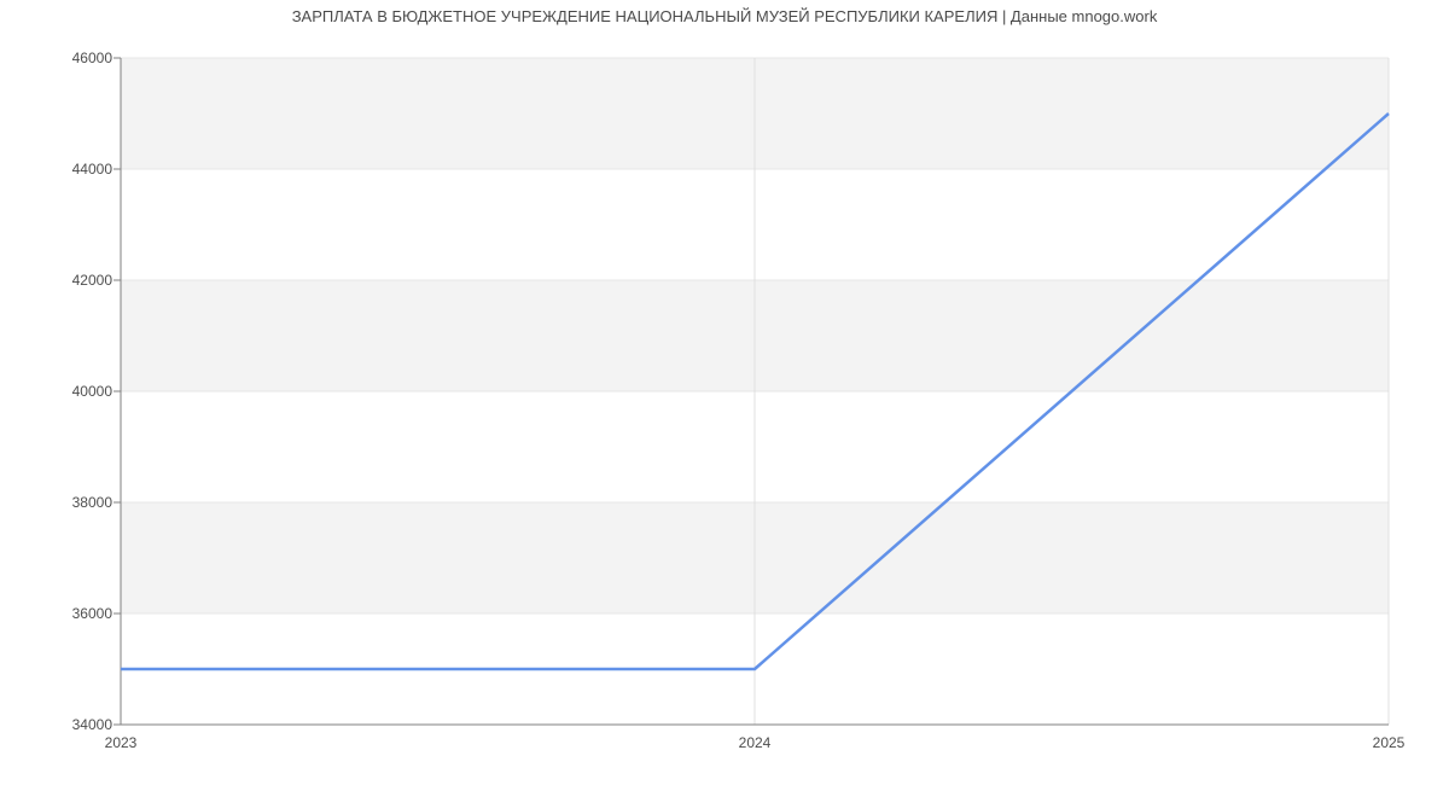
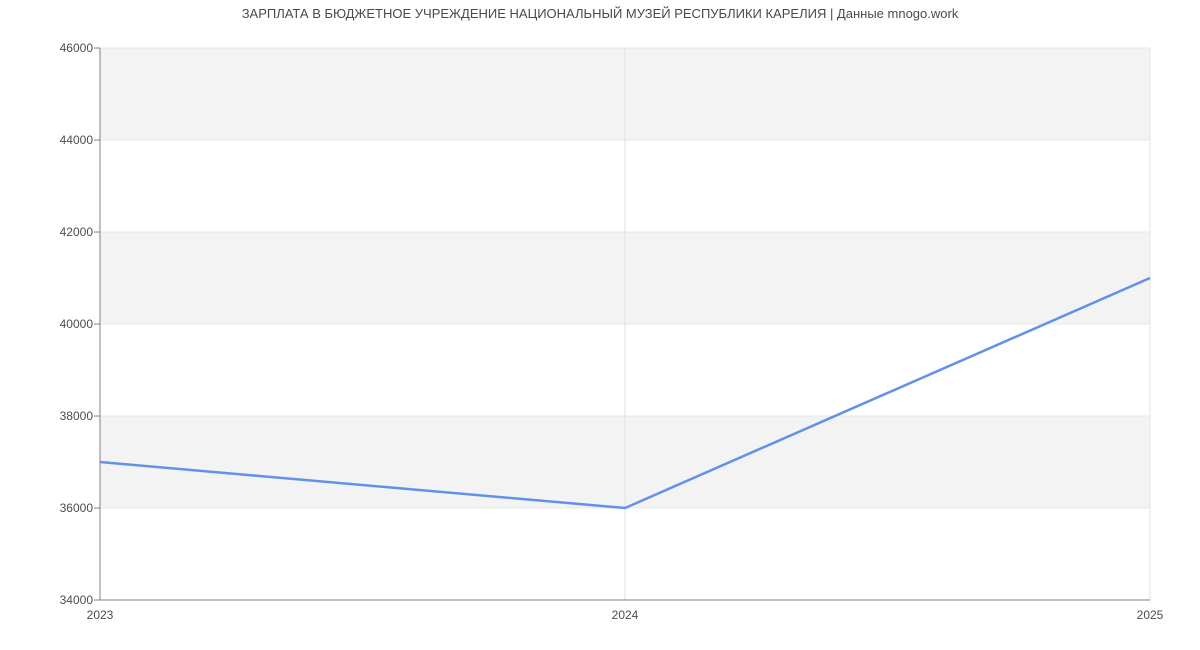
2023: 35000 -> 37000
2024: 35000 -> 36000
2025: 45000 -> 41000
